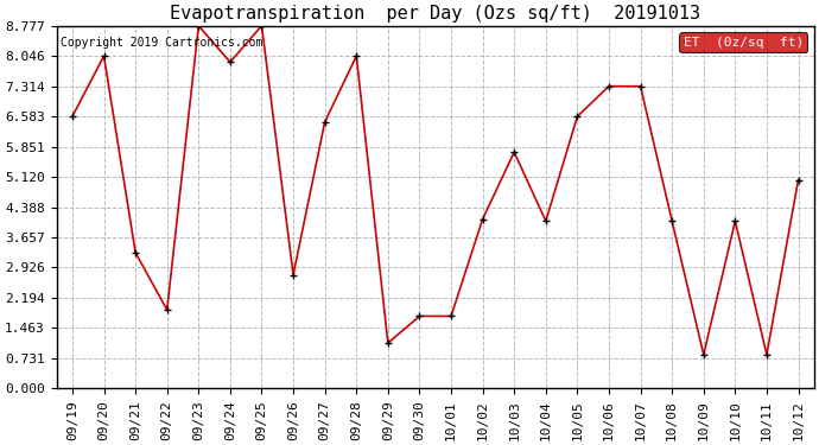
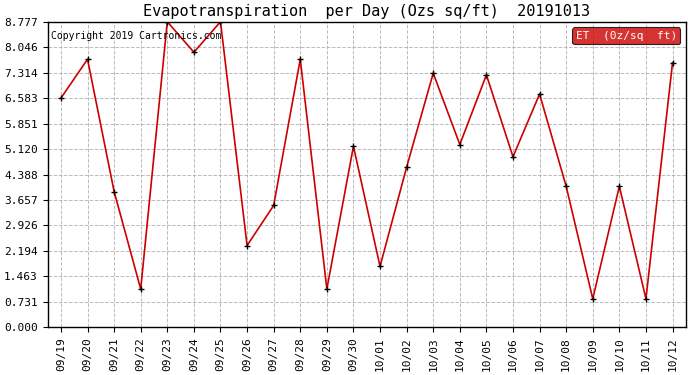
09/20: 8.05 -> 7.70
09/21: 3.29 -> 3.90
09/22: 1.90 -> 1.10
09/26: 2.75 -> 2.35
09/27: 6.45 -> 3.50
09/28: 8.05 -> 7.70
09/30: 1.75 -> 5.20
10/02: 4.10 -> 4.60
10/03: 5.72 -> 7.30
10/04: 4.05 -> 5.25
10/05: 6.58 -> 7.25
10/06: 7.31 -> 4.90
10/07: 7.31 -> 6.70
10/12: 5.05 -> 7.60
